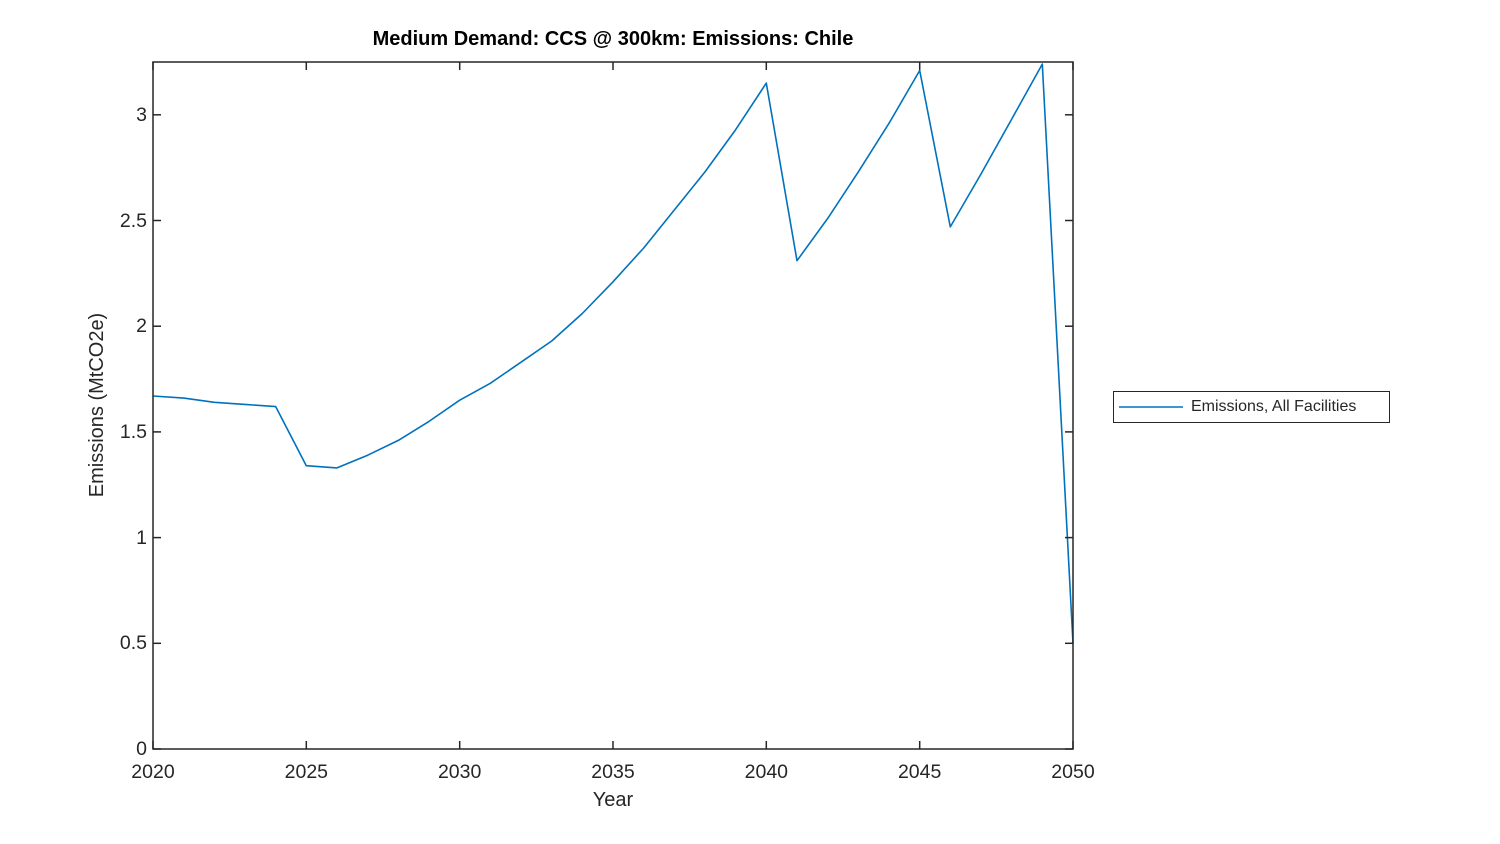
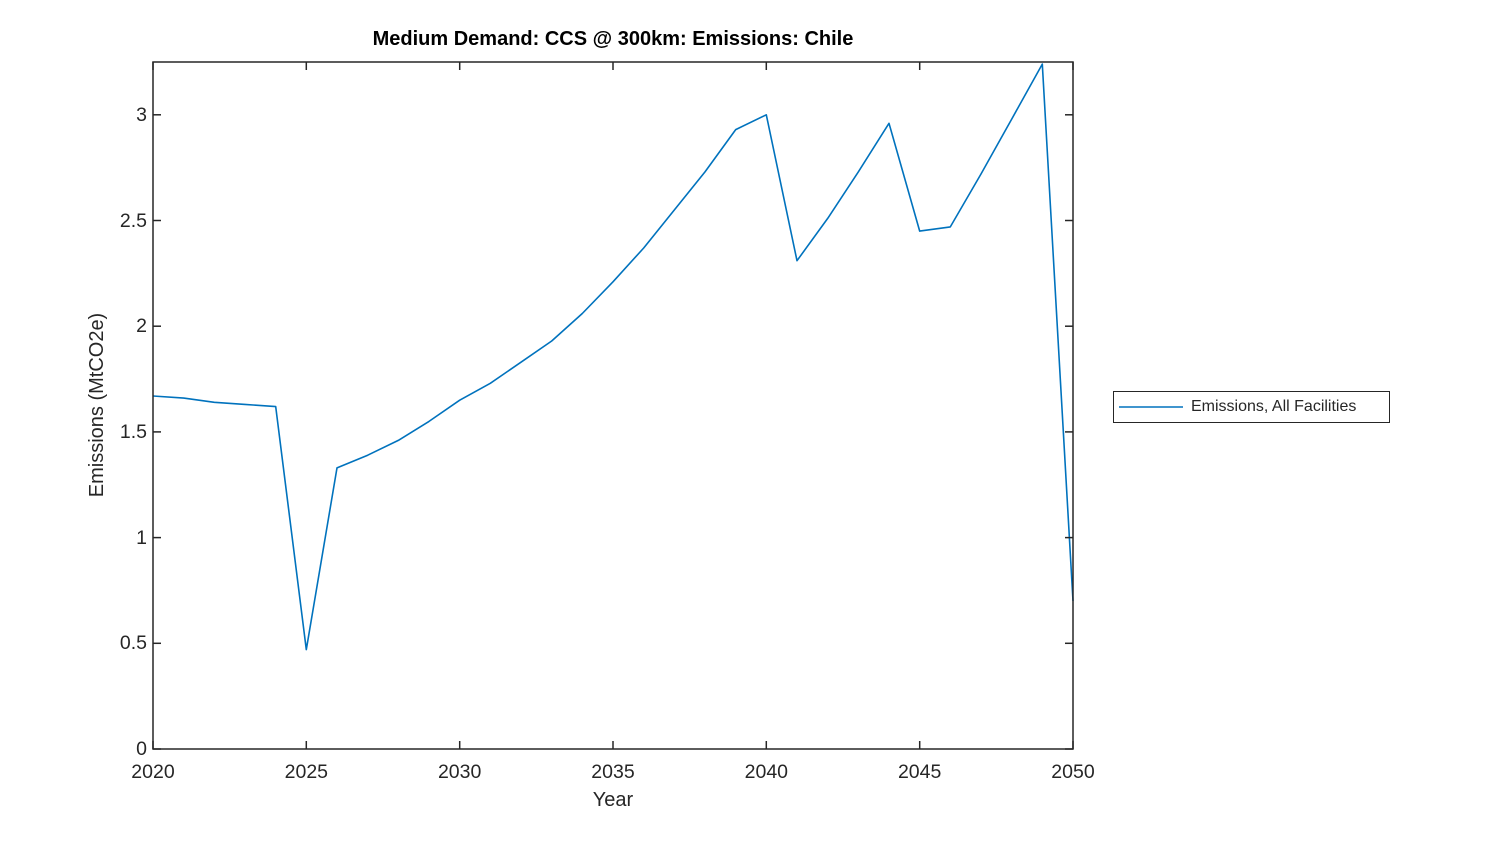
2025: 1.34 -> 0.47
2040: 3.15 -> 3.00
2045: 3.21 -> 2.45
2050: 0.50 -> 0.70
